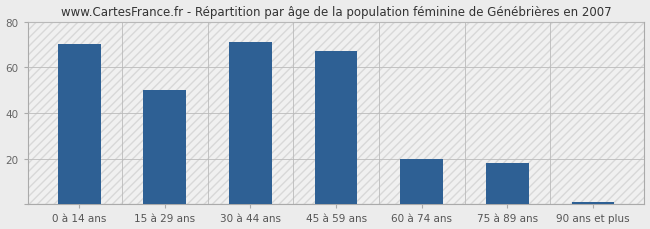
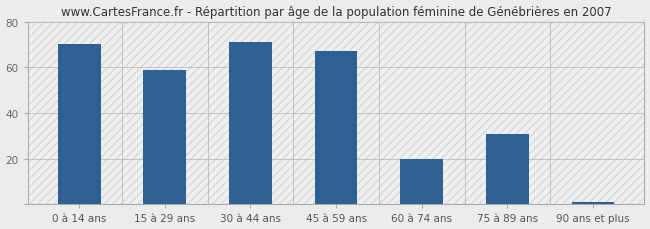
15 à 29 ans: 50 -> 59
75 à 89 ans: 18 -> 31
